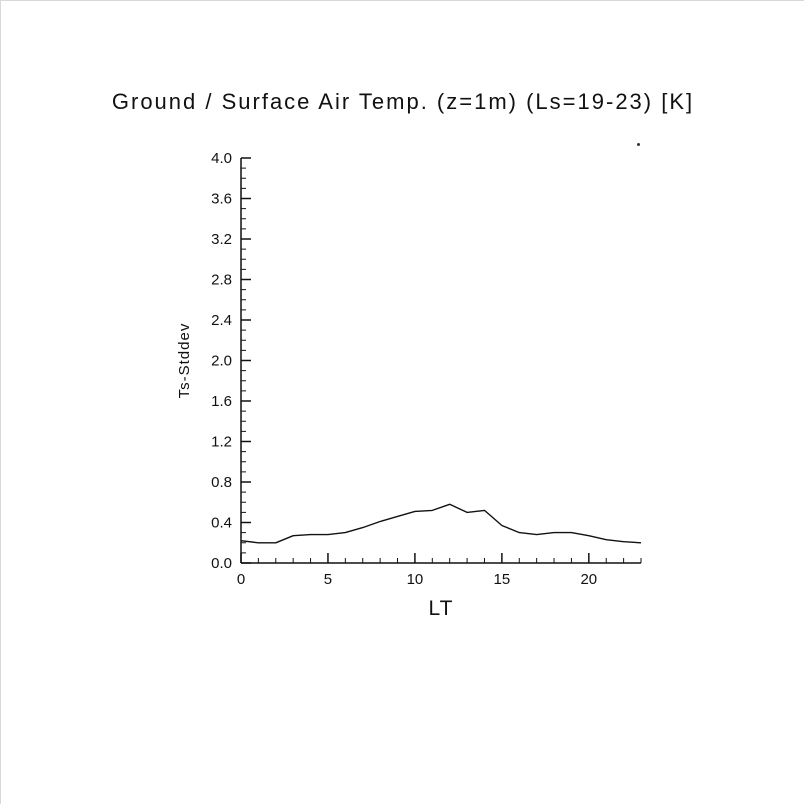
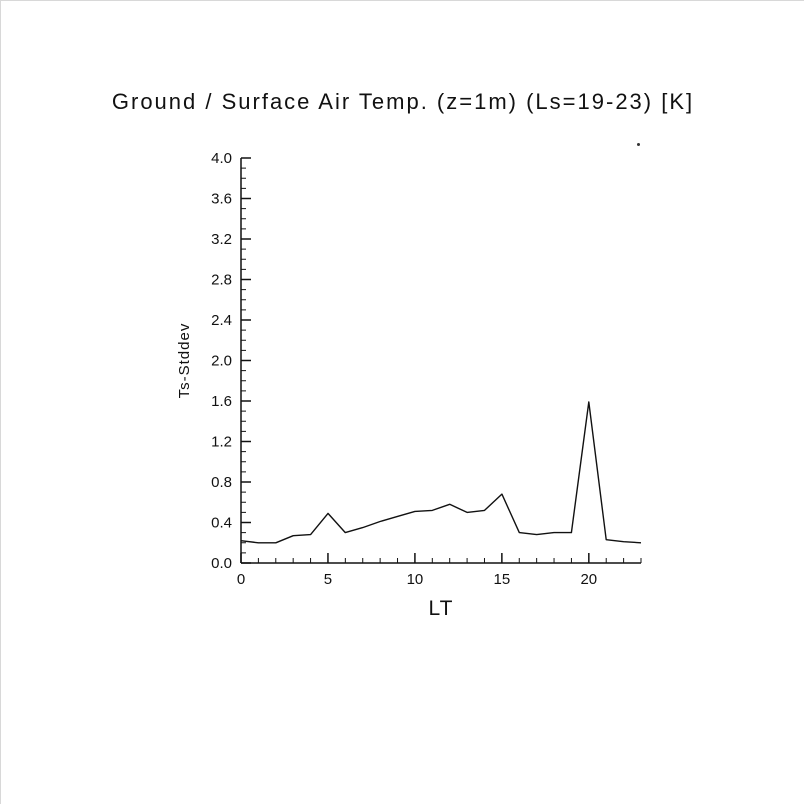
5: 0.28 -> 0.49
15: 0.37 -> 0.68
20: 0.27 -> 1.59
